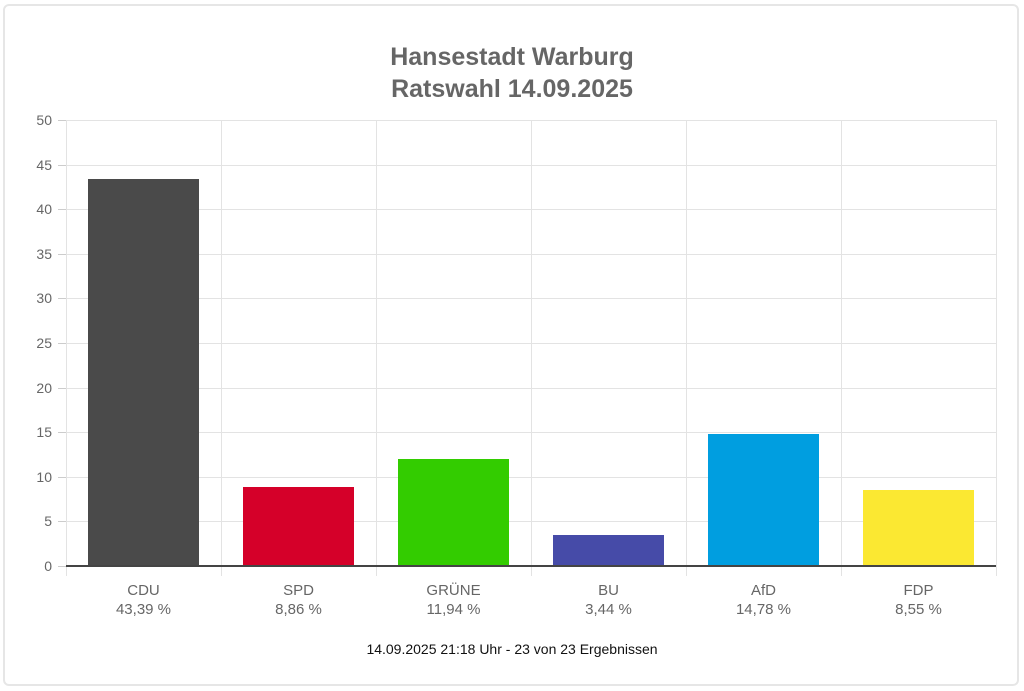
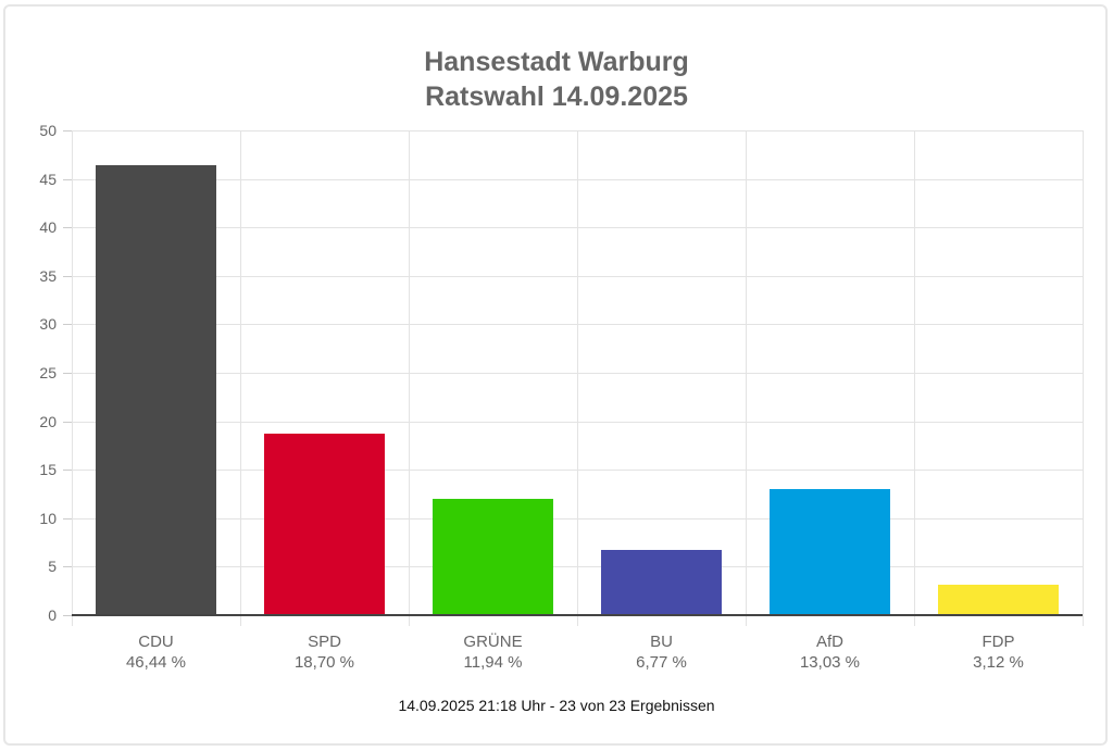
CDU: 43,39 -> 46,44
SPD: 8,86 -> 18,70
BU: 3,44 -> 6,77
AfD: 14,78 -> 13,03
FDP: 8,55 -> 3,12
